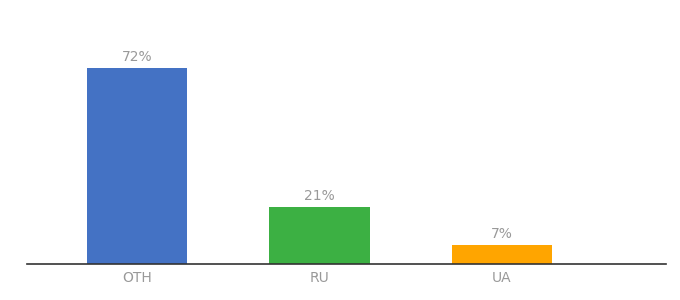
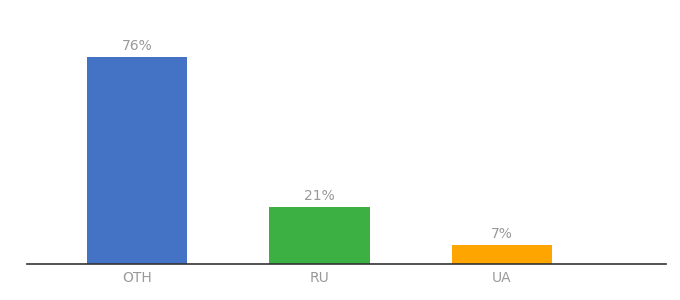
OTH: 72% -> 76%
